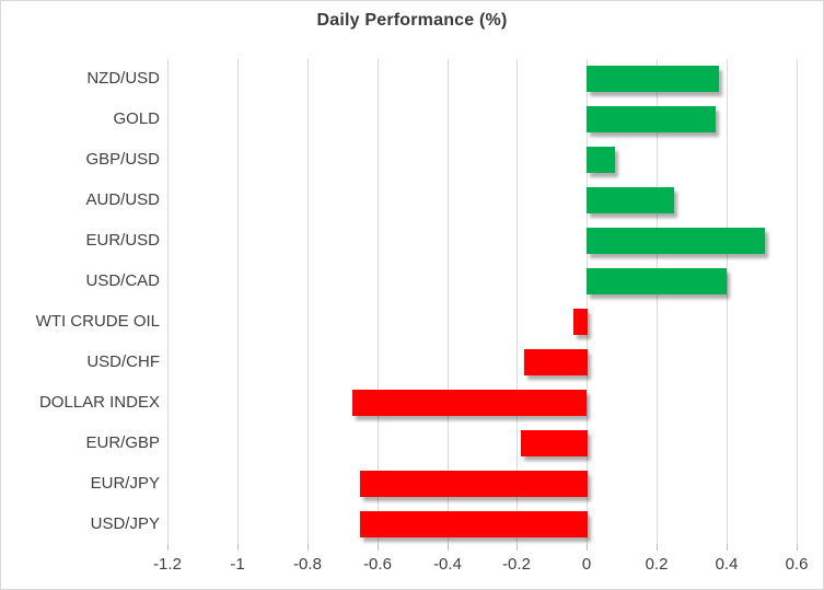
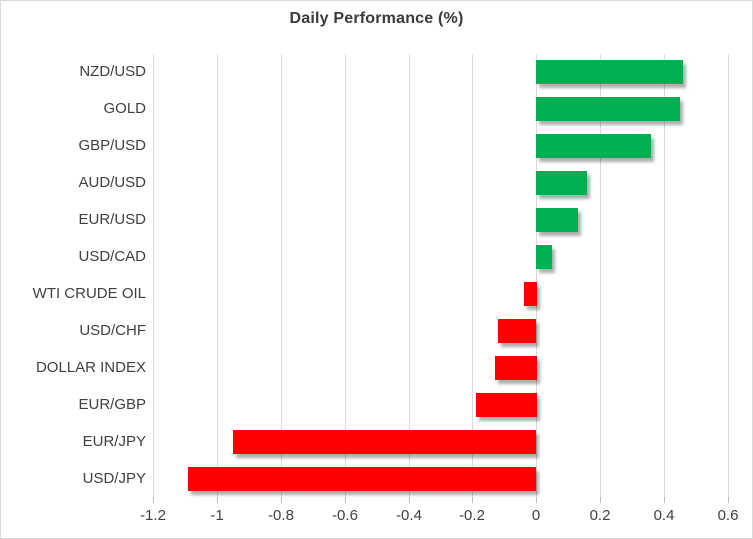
NZD/USD: 0.38 -> 0.46
GOLD: 0.37 -> 0.45
GBP/USD: 0.08 -> 0.36
AUD/USD: 0.25 -> 0.16
EUR/USD: 0.51 -> 0.13
USD/CAD: 0.40 -> 0.05
USD/CHF: -0.18 -> -0.12
DOLLAR INDEX: -0.67 -> -0.13
EUR/JPY: -0.65 -> -0.95
USD/JPY: -0.65 -> -1.09
